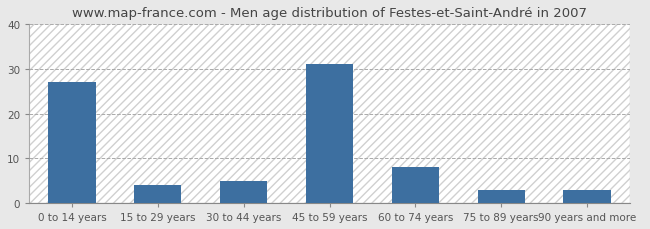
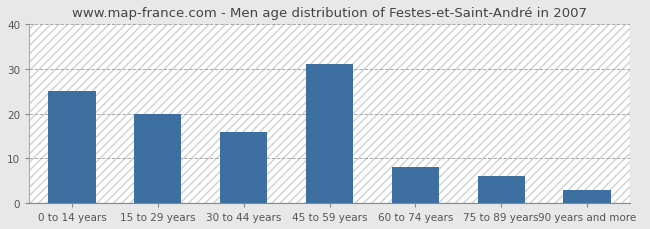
0 to 14 years: 27 -> 25
15 to 29 years: 4 -> 20
30 to 44 years: 5 -> 16
75 to 89 years: 3 -> 6
